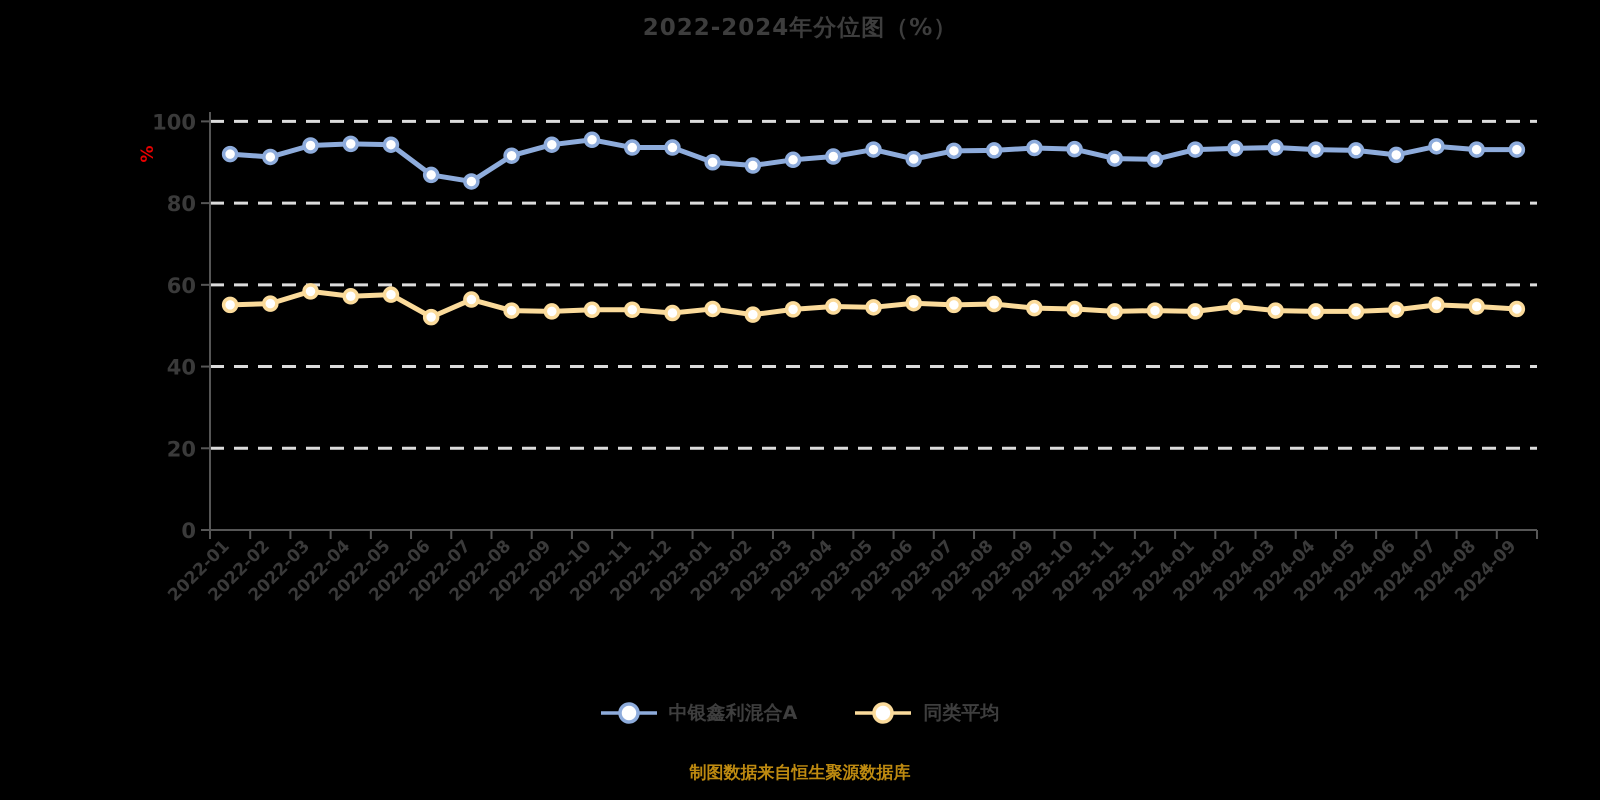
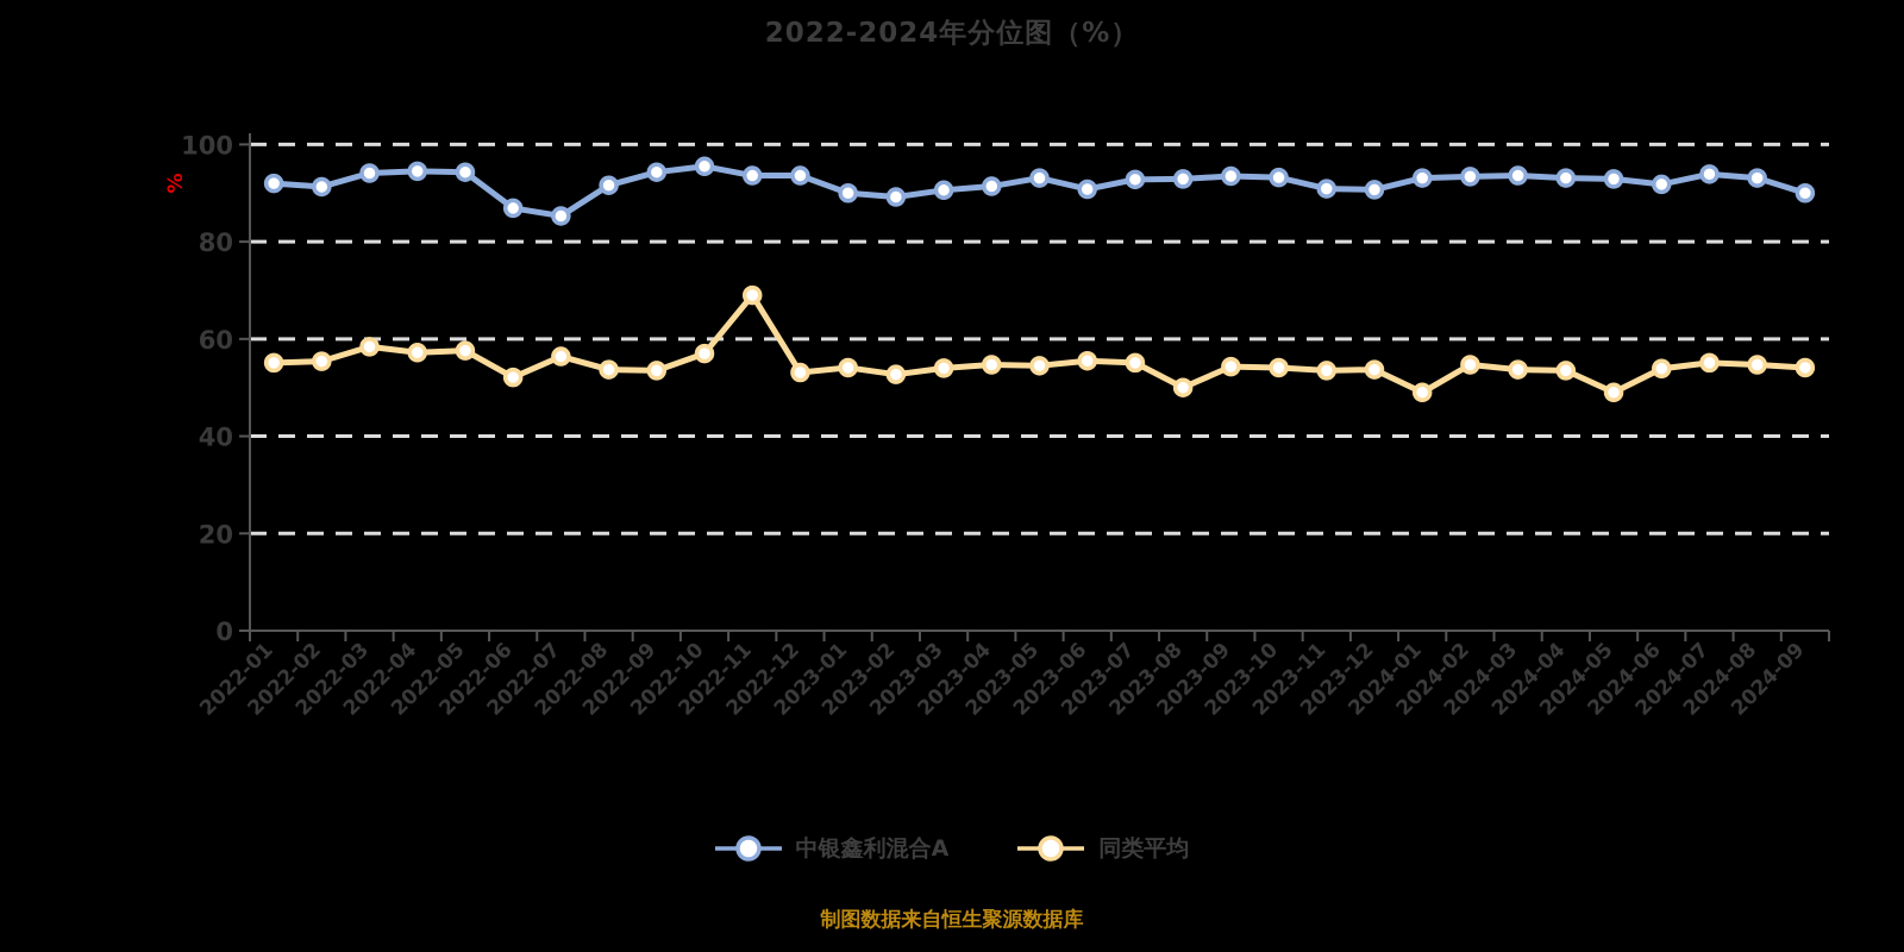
同类平均/2022-10: 54 -> 57
同类平均/2022-11: 54 -> 69
同类平均/2023-08: 55 -> 50
同类平均/2024-01: 54 -> 49
同类平均/2024-05: 54 -> 49
中银鑫利混合A/2024-09: 93 -> 90
